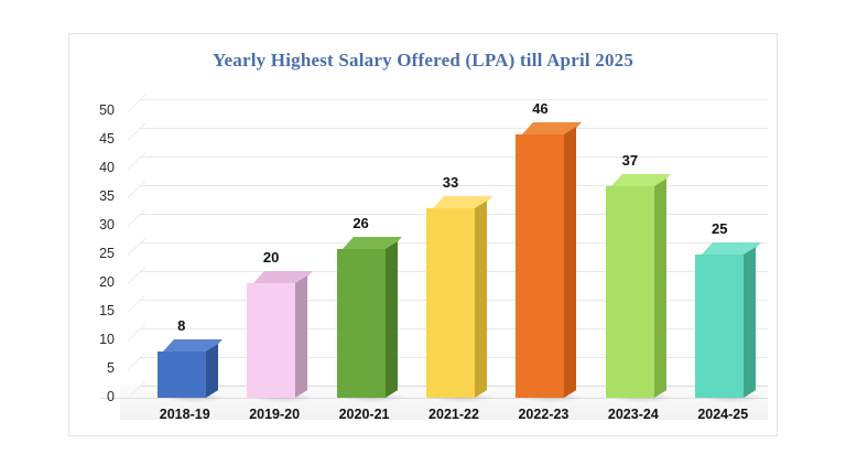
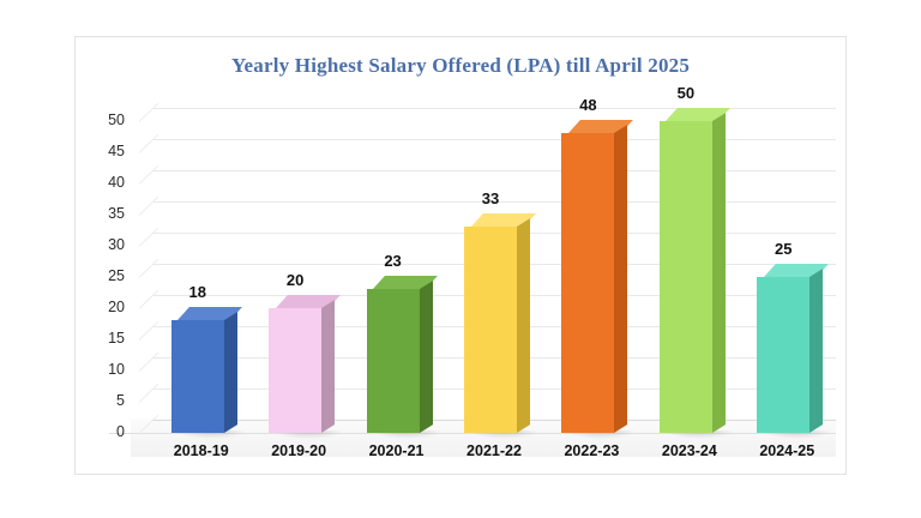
2018-19: 8 -> 18
2020-21: 26 -> 23
2022-23: 46 -> 48
2023-24: 37 -> 50
